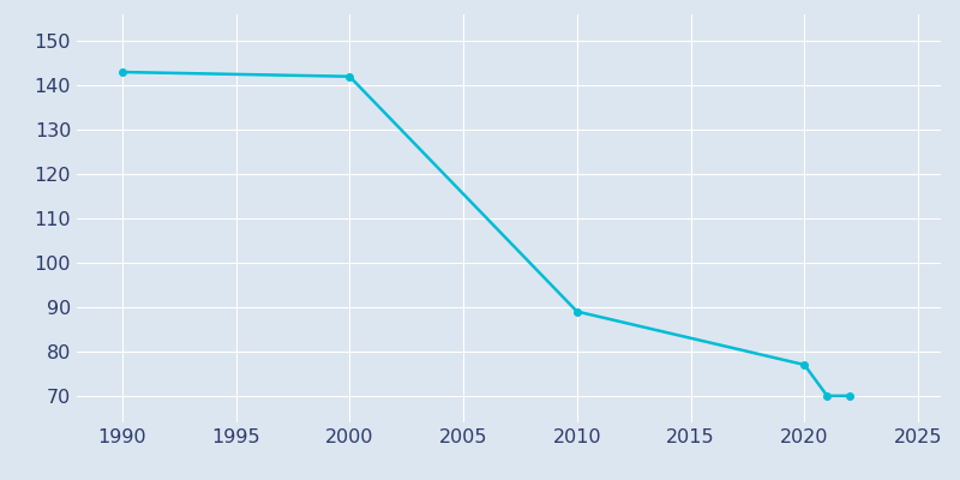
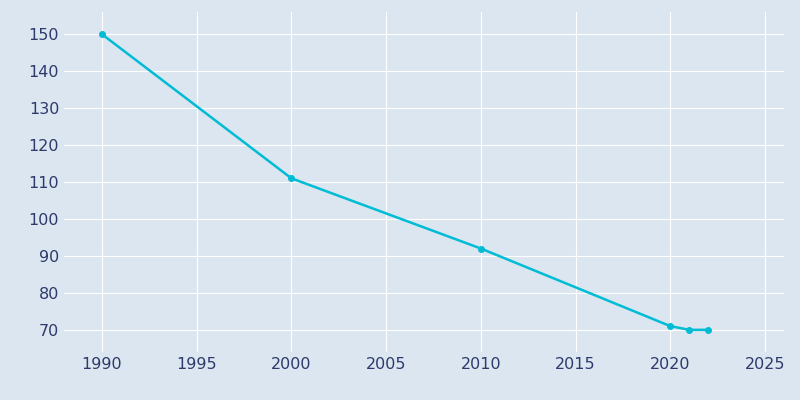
1990: 143 -> 150
2000: 142 -> 111
2010: 89 -> 92
2020: 77 -> 71
